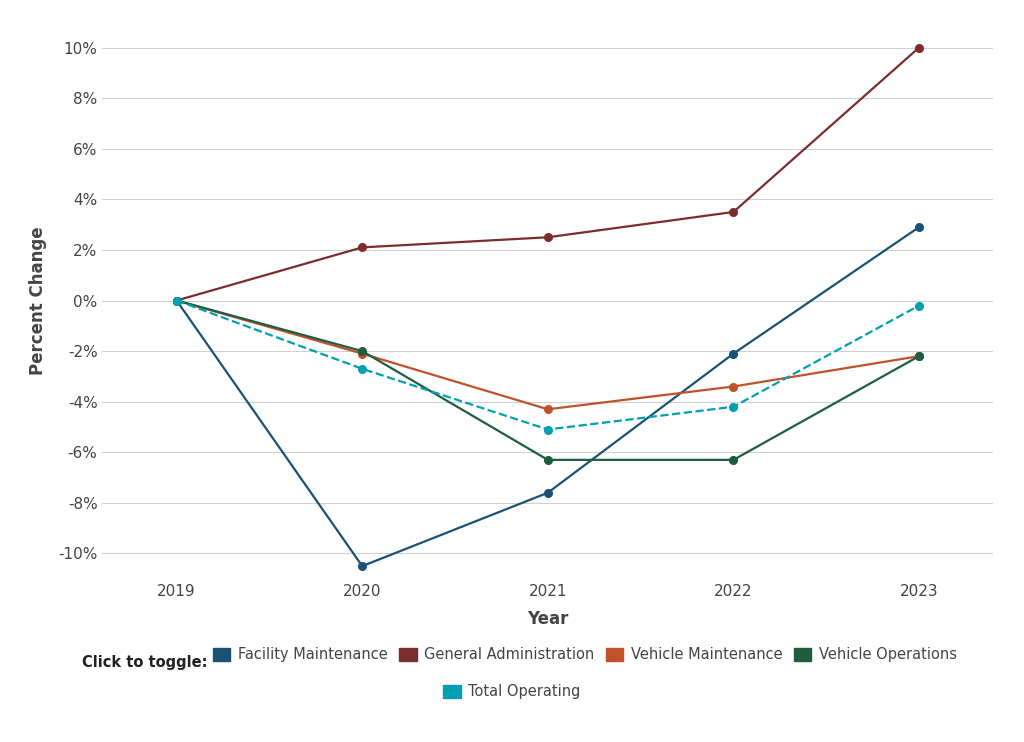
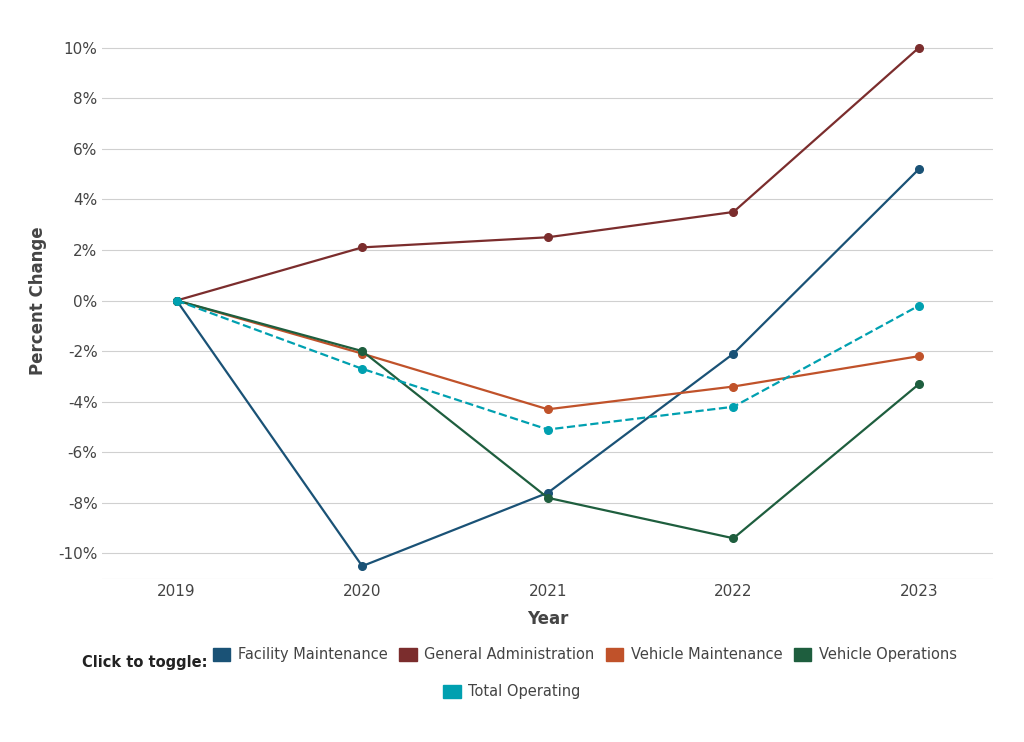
Vehicle Operations/2021: -6.3% -> -7.8%
Vehicle Operations/2022: -6.3% -> -9.4%
Facility Maintenance/2023: 2.9% -> 5.2%
Vehicle Operations/2023: -2.2% -> -3.3%
